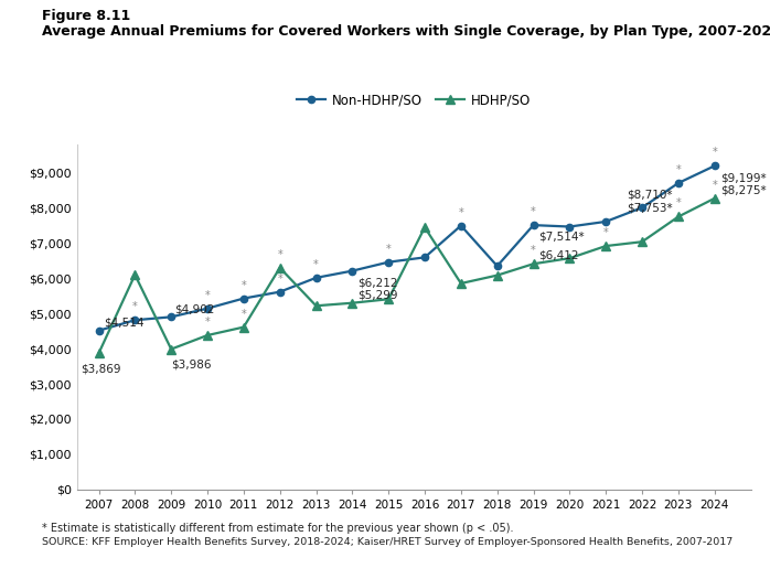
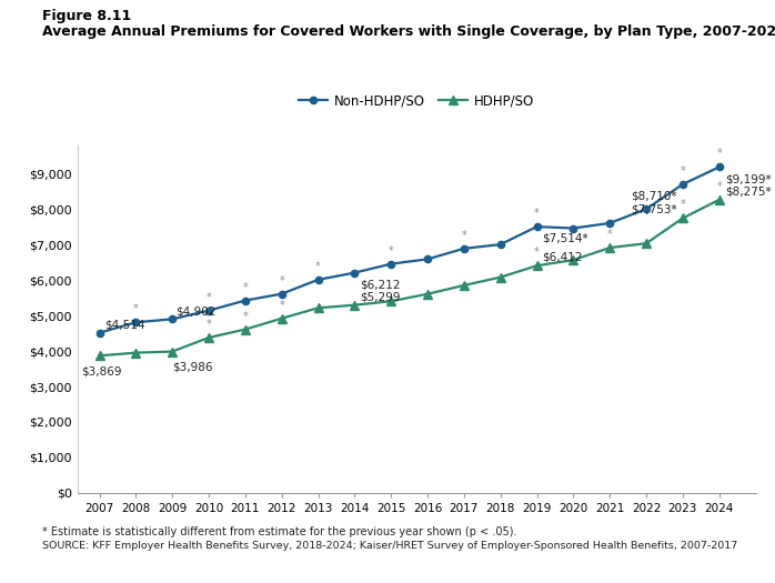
HDHP/SO/2008: $6,100 -> $3,950
HDHP/SO/2012: $6,300 -> $4,920
HDHP/SO/2016: $7,450 -> $5,610
Non-HDHP/SO/2017: $7,500 -> $6,900
Non-HDHP/SO/2018: $6,350 -> $7,010
